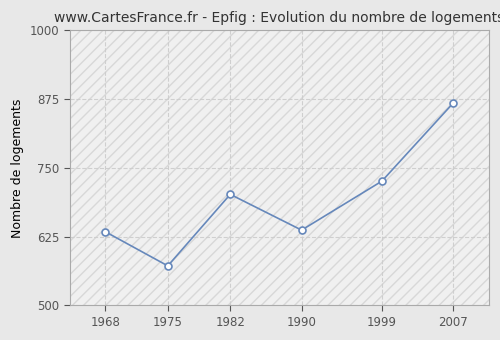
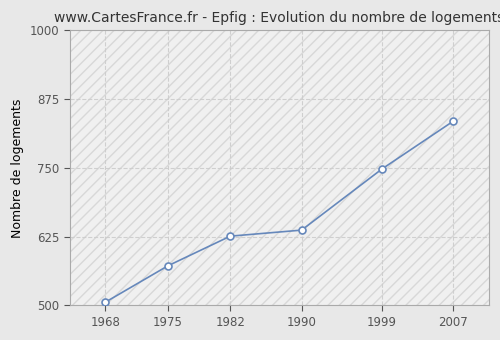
1968: 634 -> 506
1982: 702 -> 626
1999: 726 -> 748
2007: 868 -> 835
